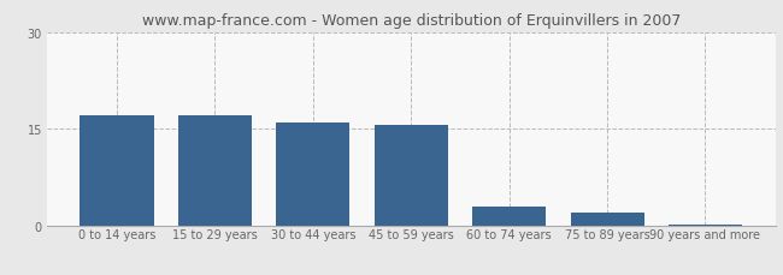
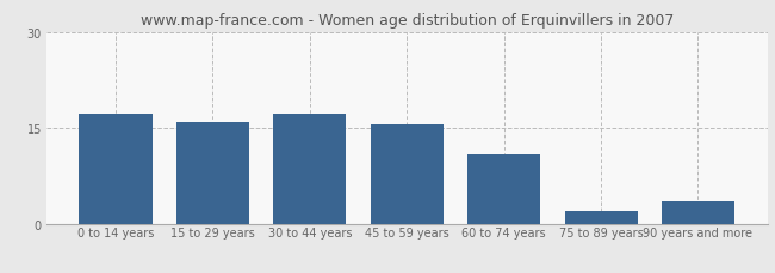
15 to 29 years: 17.0 -> 16.0
30 to 44 years: 16.0 -> 17.0
60 to 74 years: 3.0 -> 11.0
90 years and more: 0.2 -> 3.4
